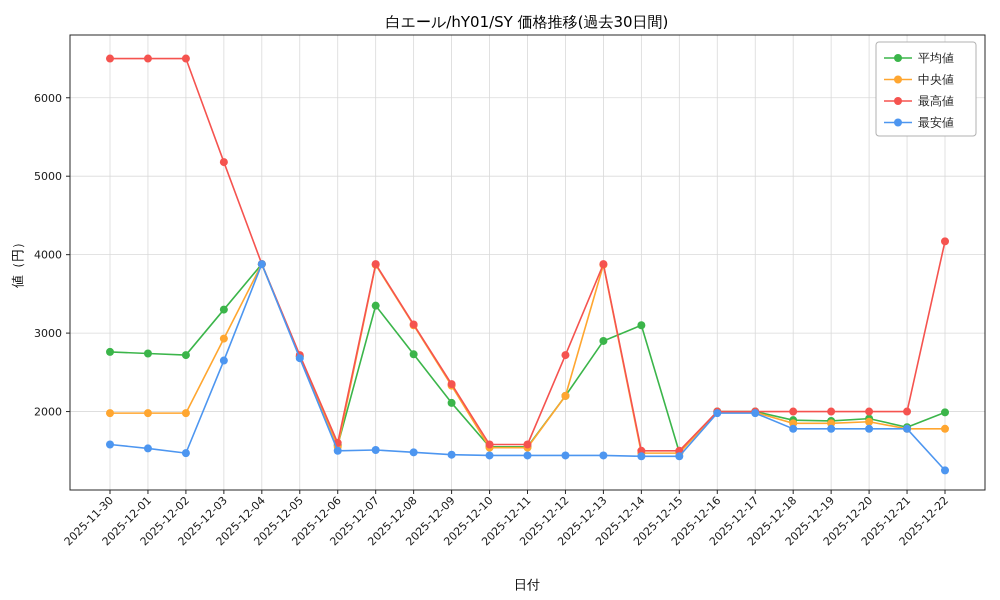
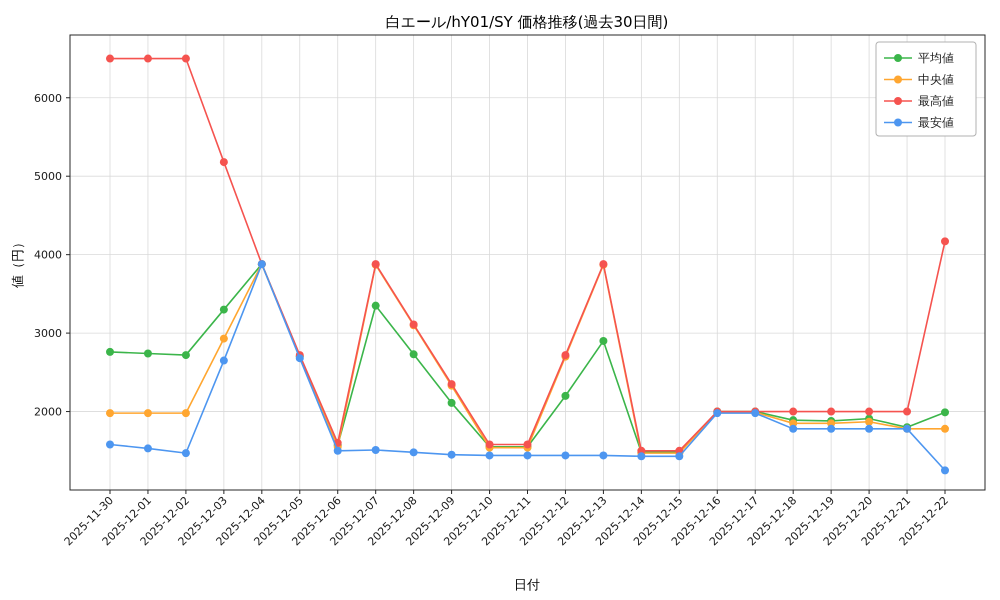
中央値/2025-12-12: 2200 -> 2700
平均値/2025-12-14: 3100 -> 1500
